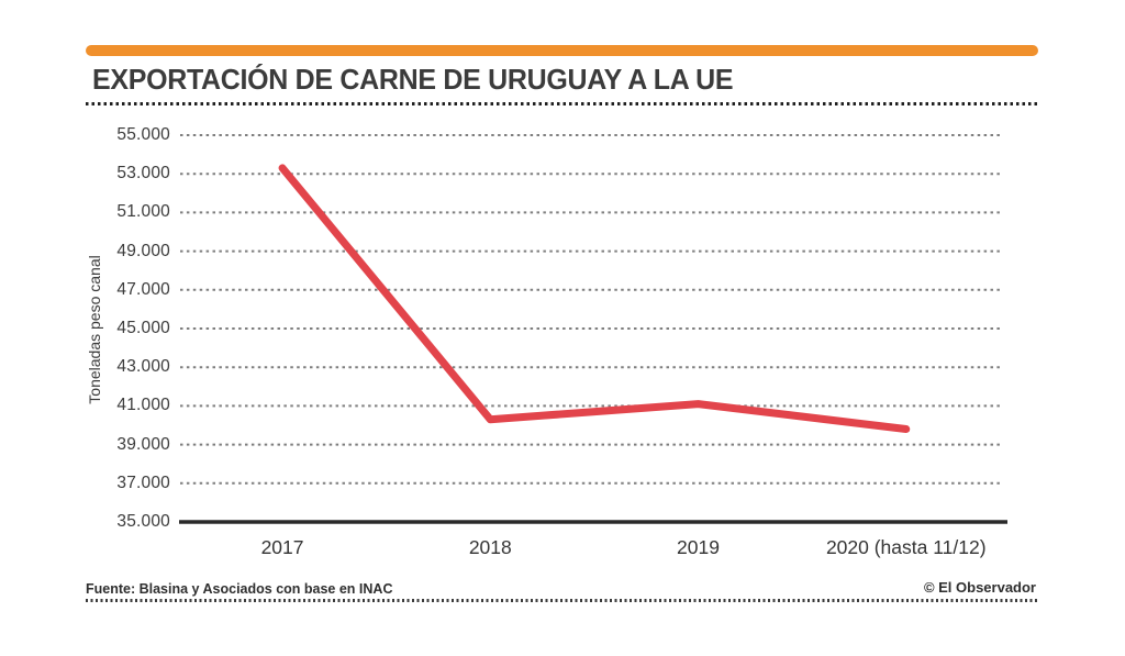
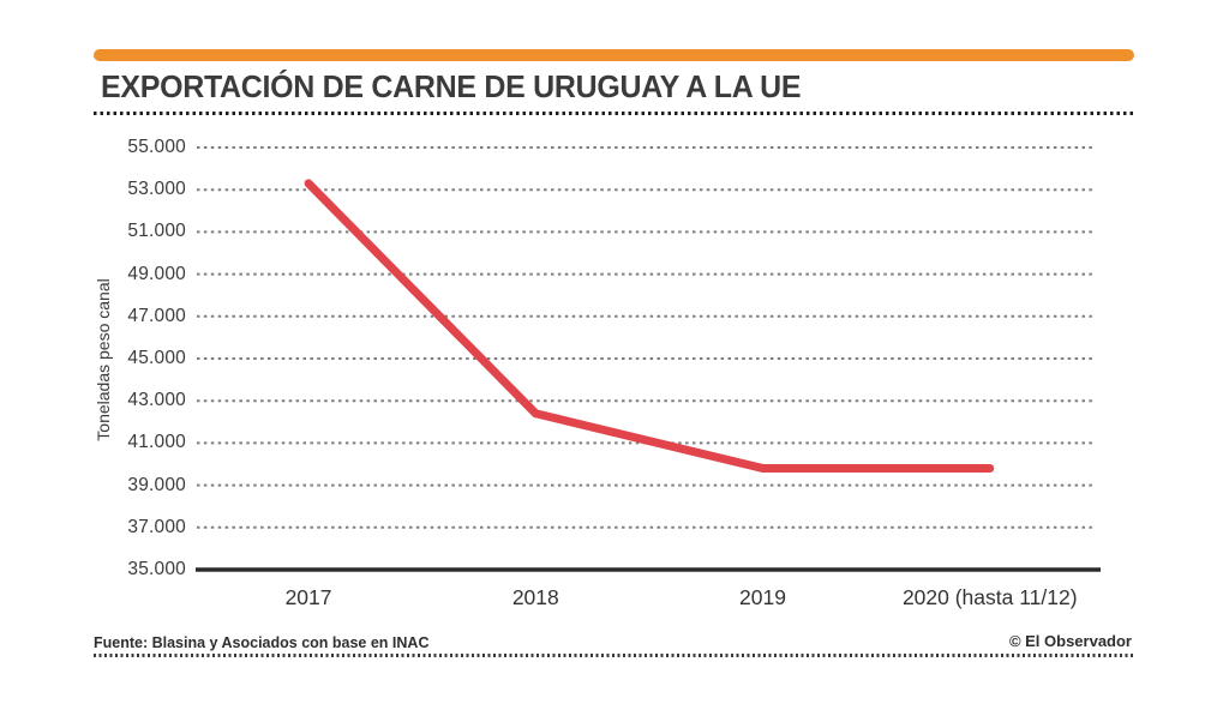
2018: 40300 -> 42400
2019: 41100 -> 39800
